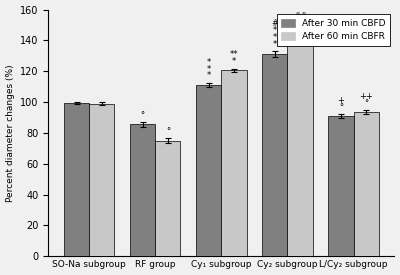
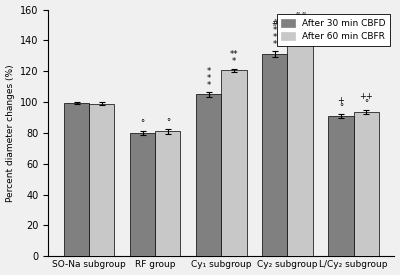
After 30 min CBFD/RF group: 86 -> 80
After 60 min CBFR/RF group: 75 -> 81
After 30 min CBFD/Cy₁ subgroup: 111 -> 105
